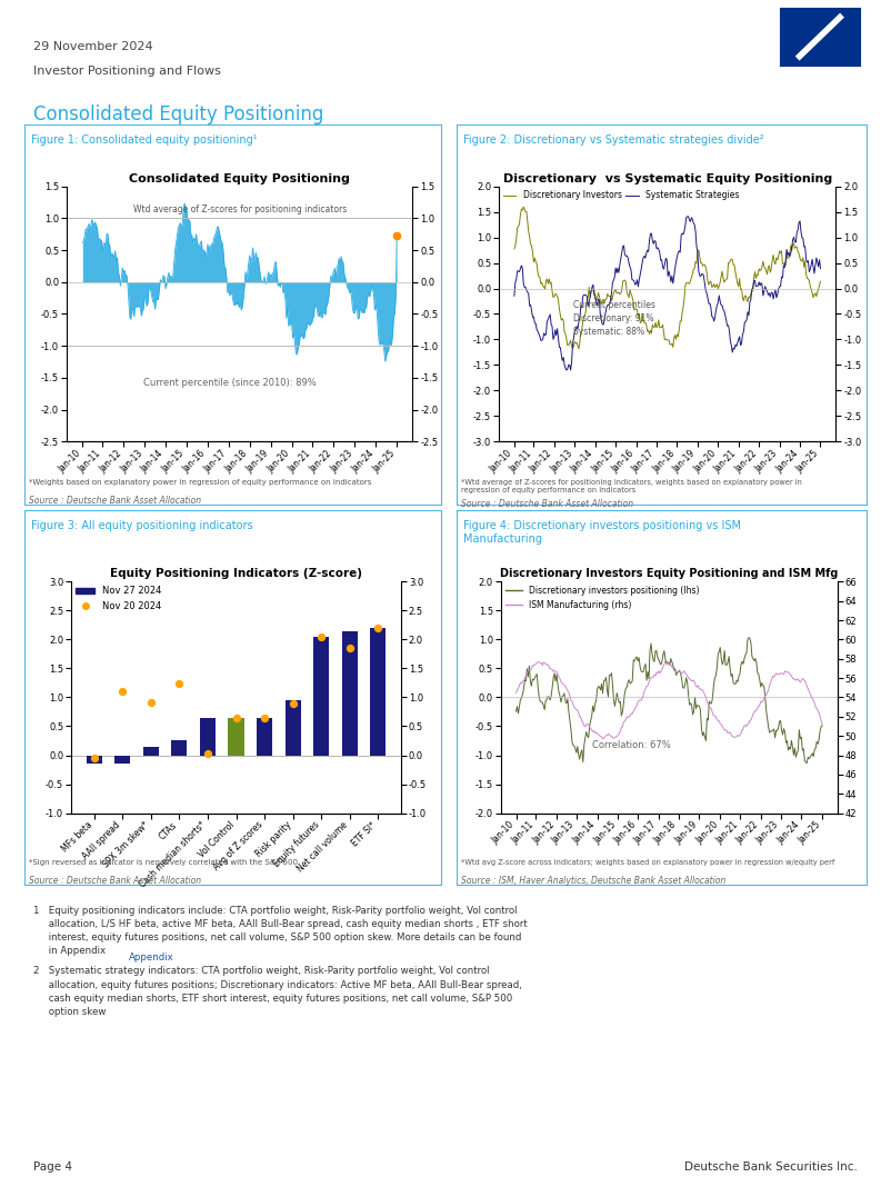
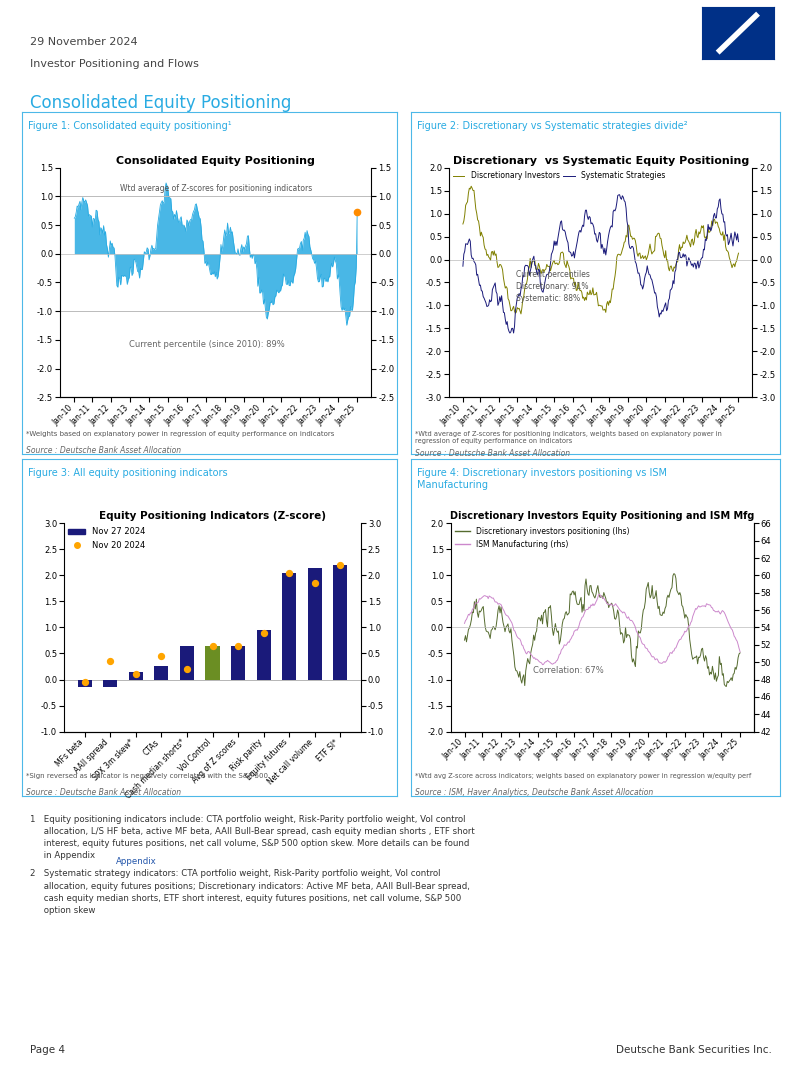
Equity Positioning Indicators (Z-score)/Nov 20 2024/AAII spread: 1.10 -> 0.35
Equity Positioning Indicators (Z-score)/Nov 20 2024/SPX 3m skew*: 0.92 -> 0.10
Equity Positioning Indicators (Z-score)/Nov 20 2024/CTAs: 1.24 -> 0.45
Equity Positioning Indicators (Z-score)/Nov 20 2024/Cash median shorts*: 0.02 -> 0.20
